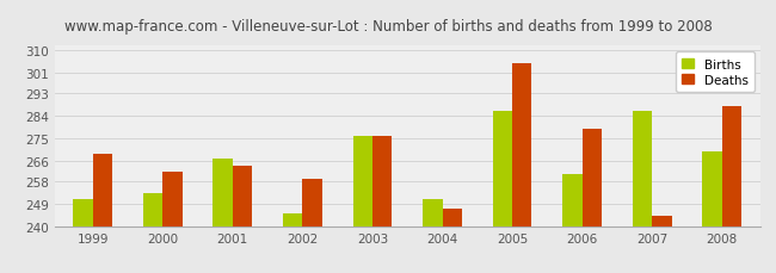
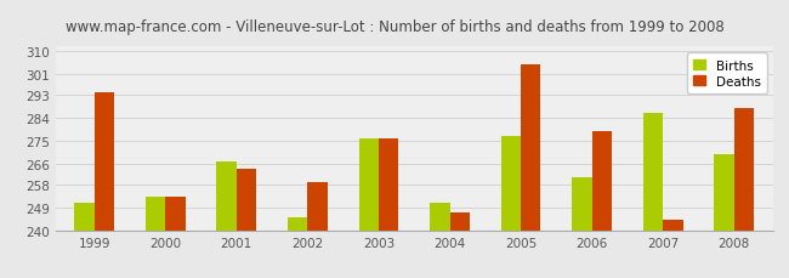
Deaths/1999: 269 -> 294
Deaths/2000: 262 -> 253
Births/2005: 286 -> 277
